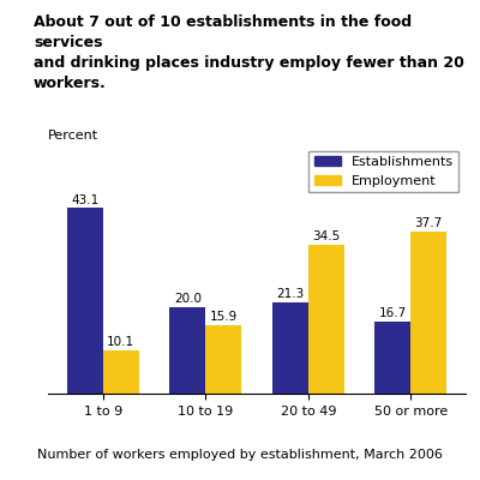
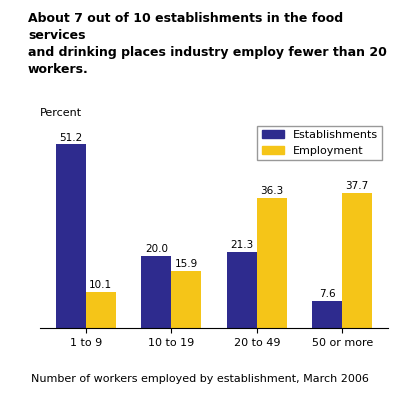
Establishments/1 to 9: 43.1 -> 51.2
Employment/20 to 49: 34.5 -> 36.3
Establishments/50 or more: 16.7 -> 7.6
